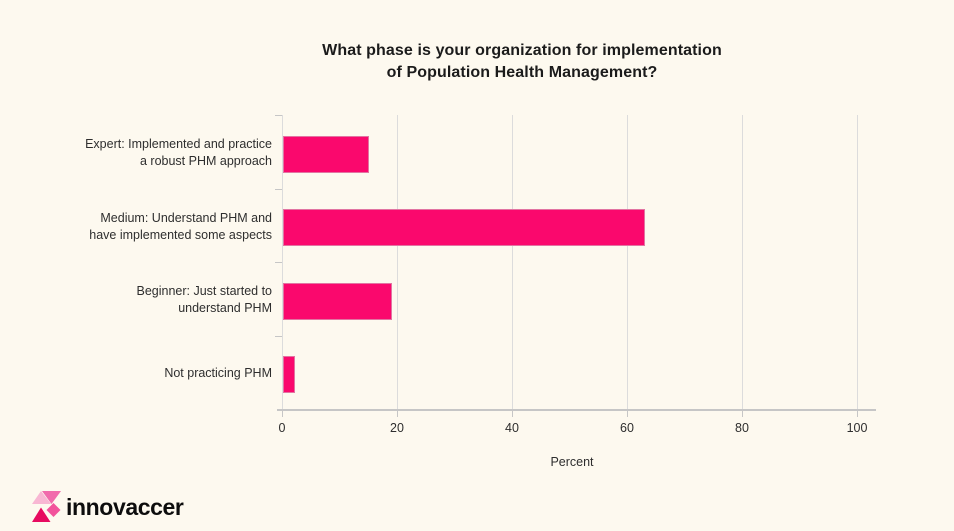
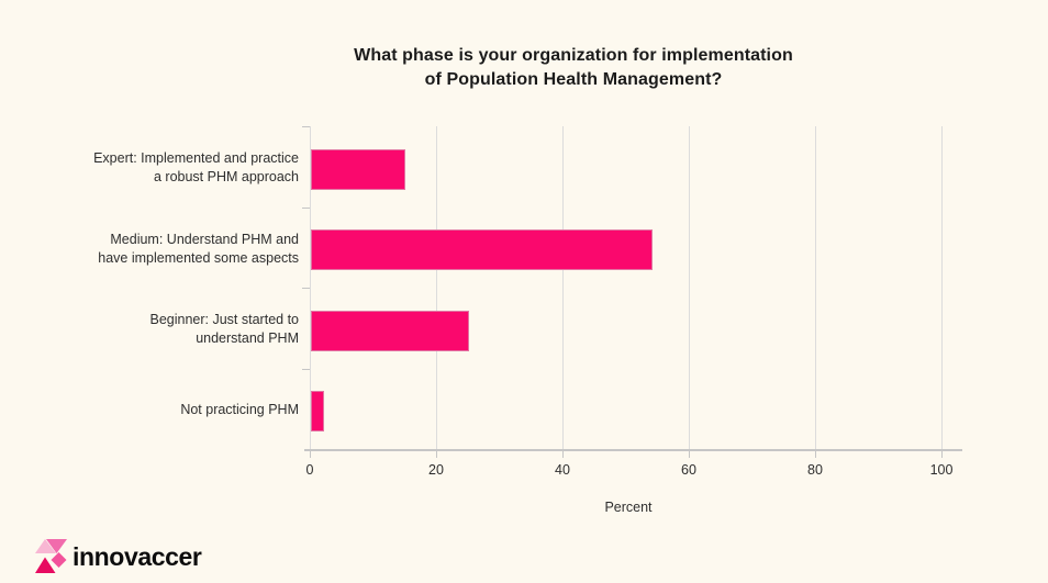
Medium: Understand PHM and have implemented some aspects: 63 -> 54
Beginner: Just started to understand PHM: 19 -> 25
